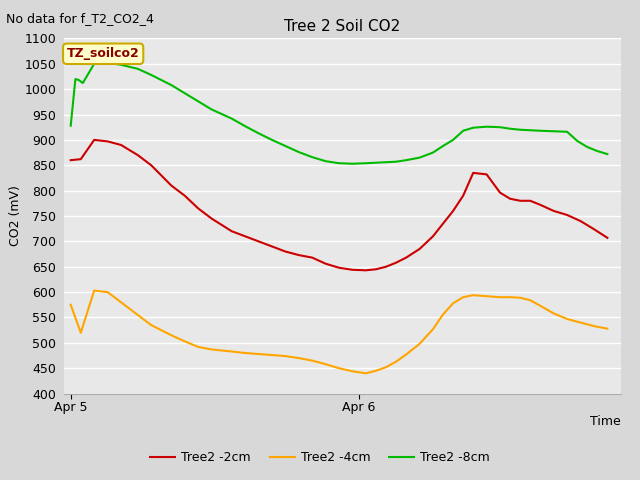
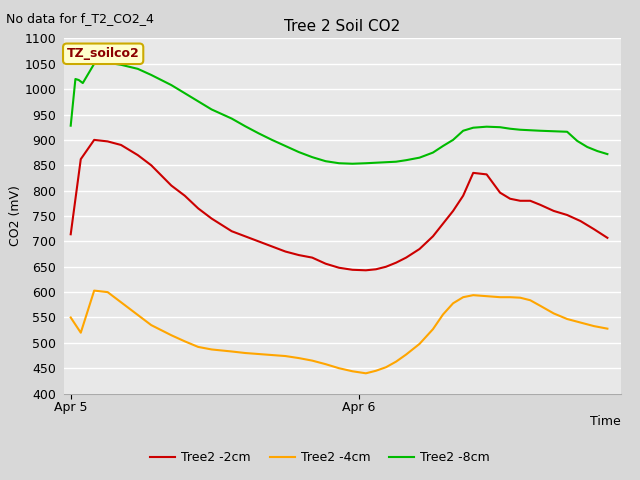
Tree2 -2cm/Apr 5: 860 -> 714
Tree2 -4cm/Apr 5: 575 -> 550
